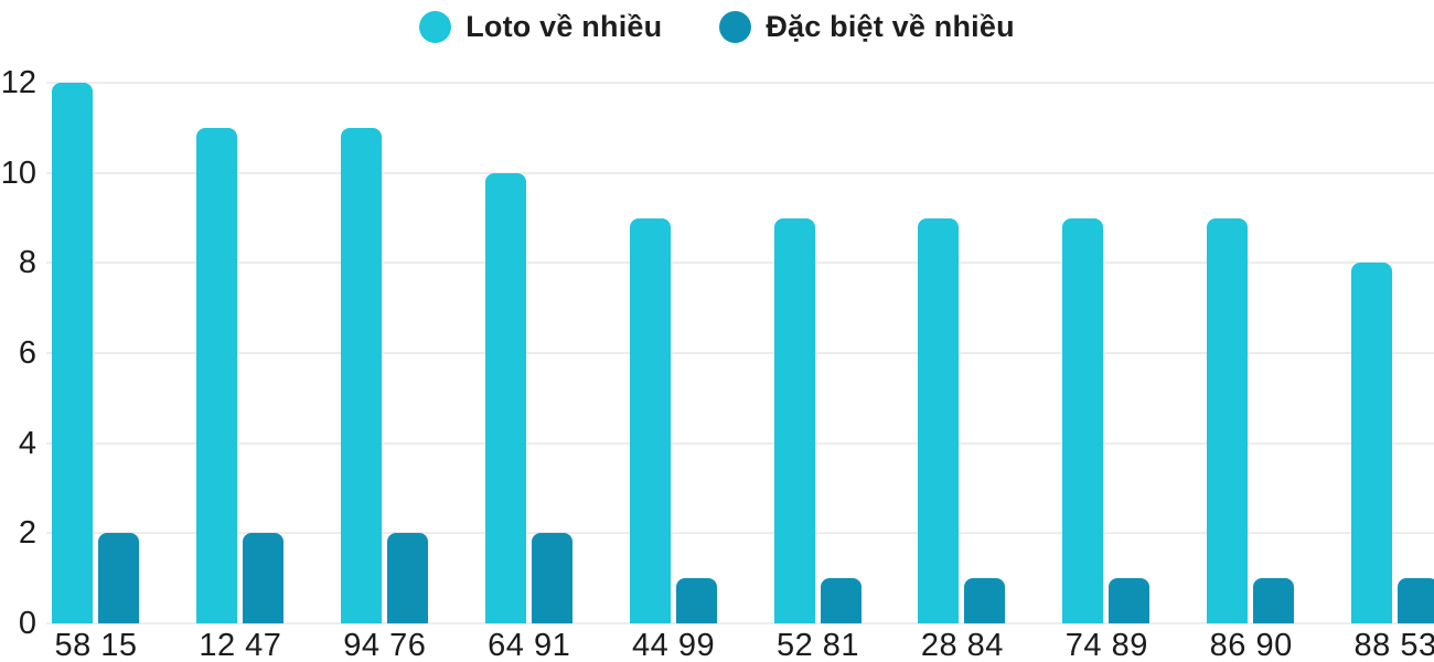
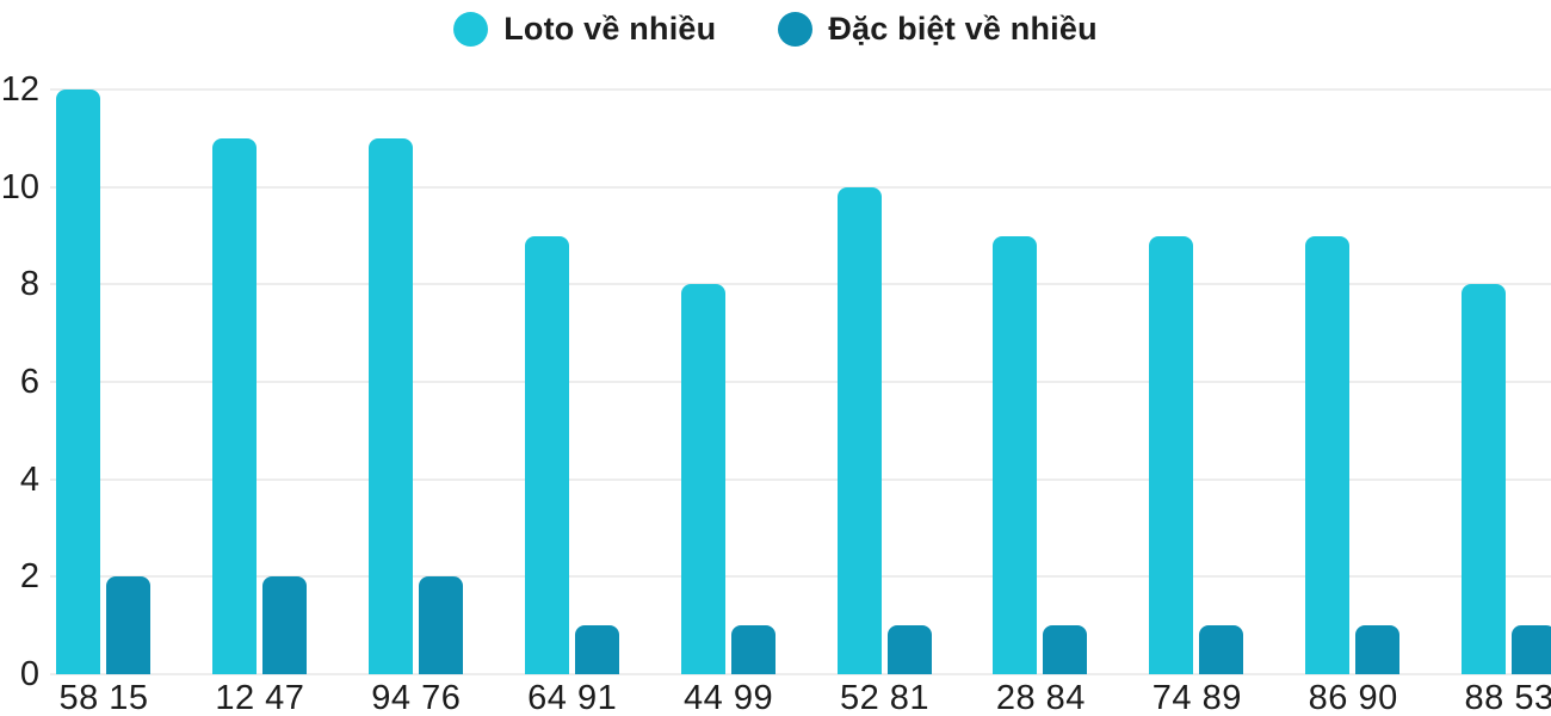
Loto về nhiều/64 91: 10 -> 9
Đặc biệt về nhiều/64 91: 2 -> 1
Loto về nhiều/44 99: 9 -> 8
Loto về nhiều/52 81: 9 -> 10
